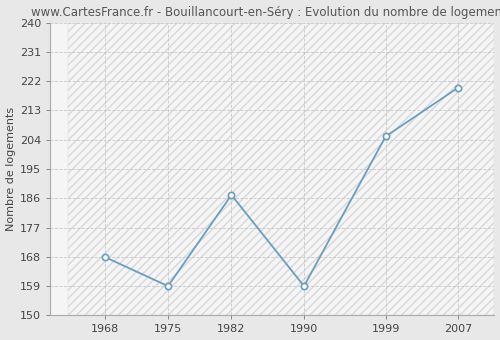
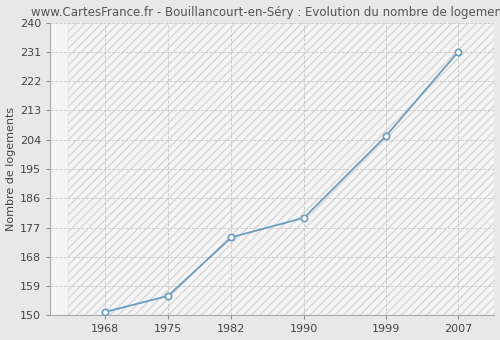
1968: 168 -> 151
1975: 159 -> 156
1982: 187 -> 174
1990: 159 -> 180
2007: 220 -> 231
